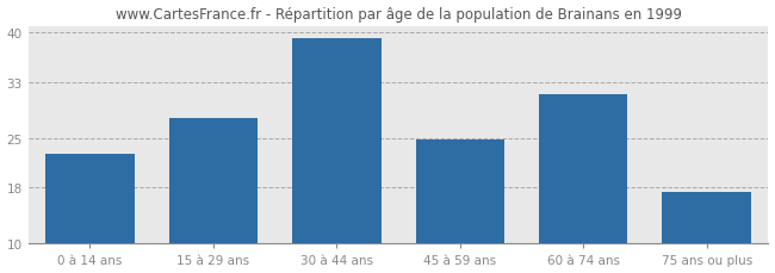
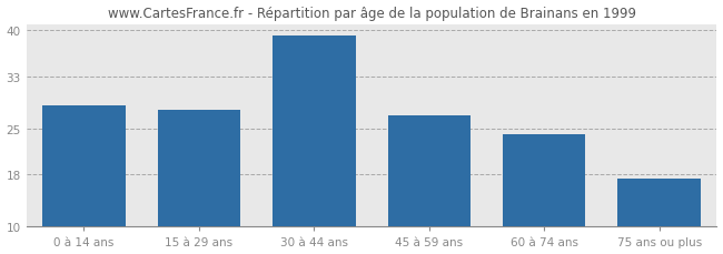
0 à 14 ans: 22.8 -> 28.5
45 à 59 ans: 24.8 -> 27.0
60 à 74 ans: 31.2 -> 24.2
